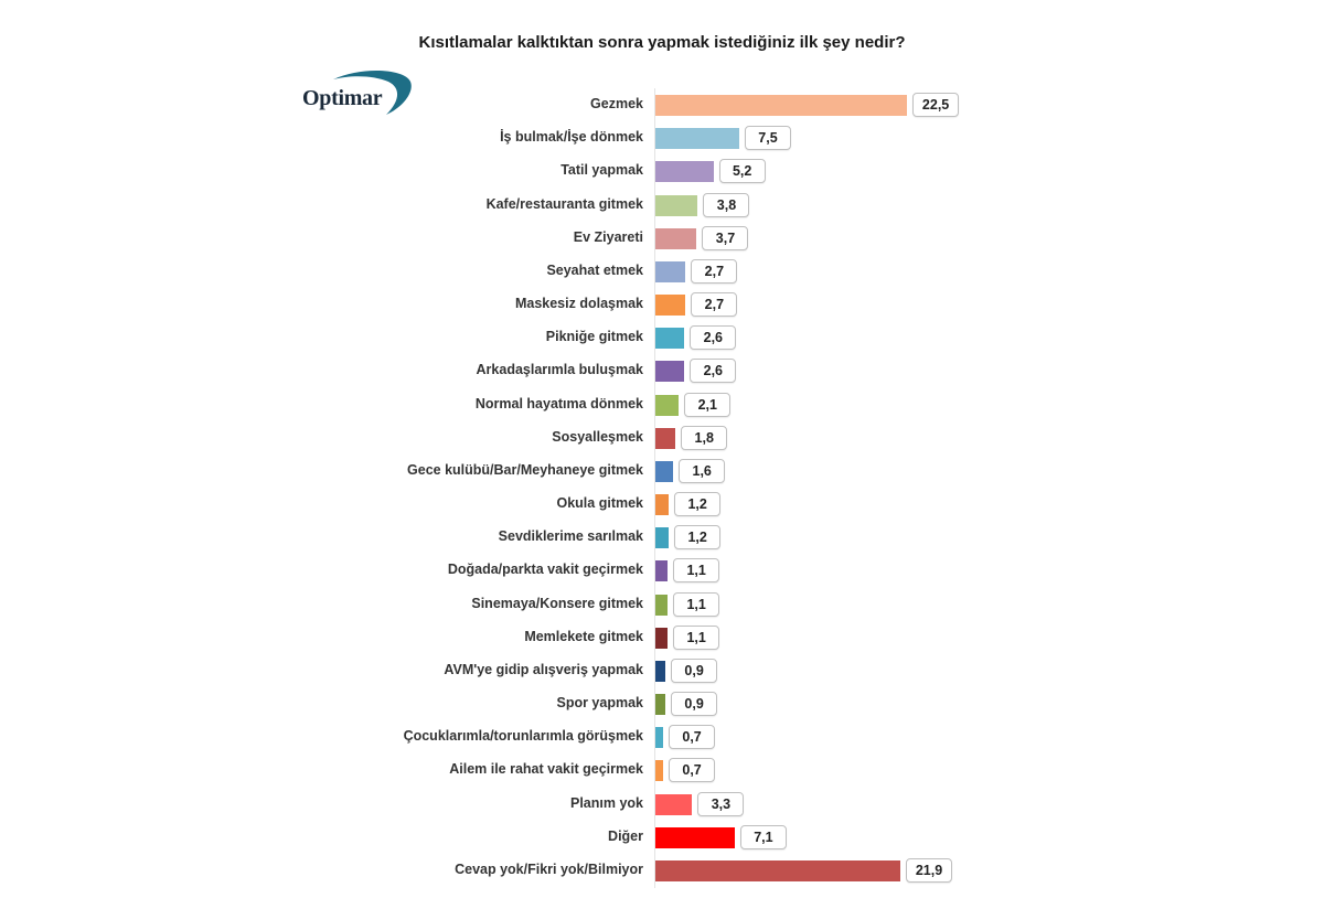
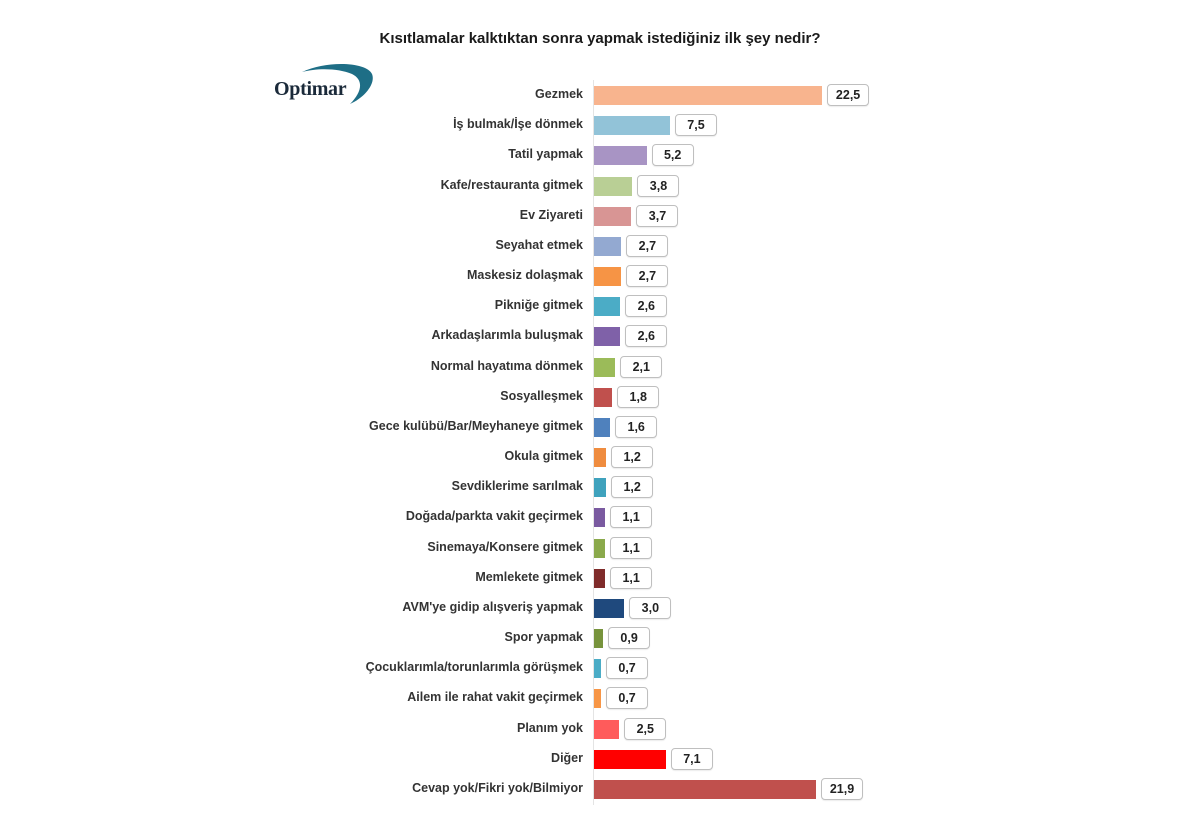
AVM'ye gidip alışveriş yapmak: 0,9 -> 3,0
Planım yok: 3,3 -> 2,5
